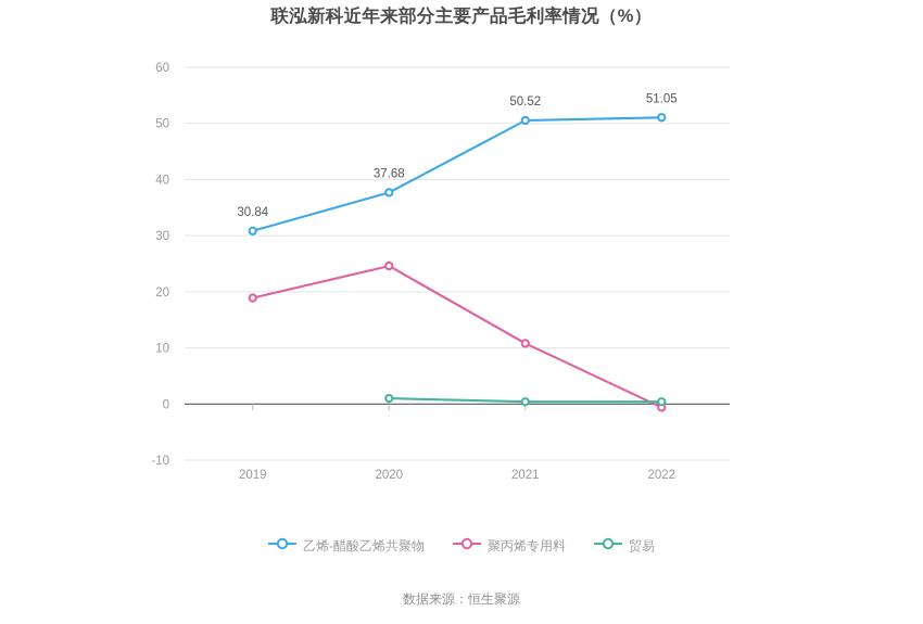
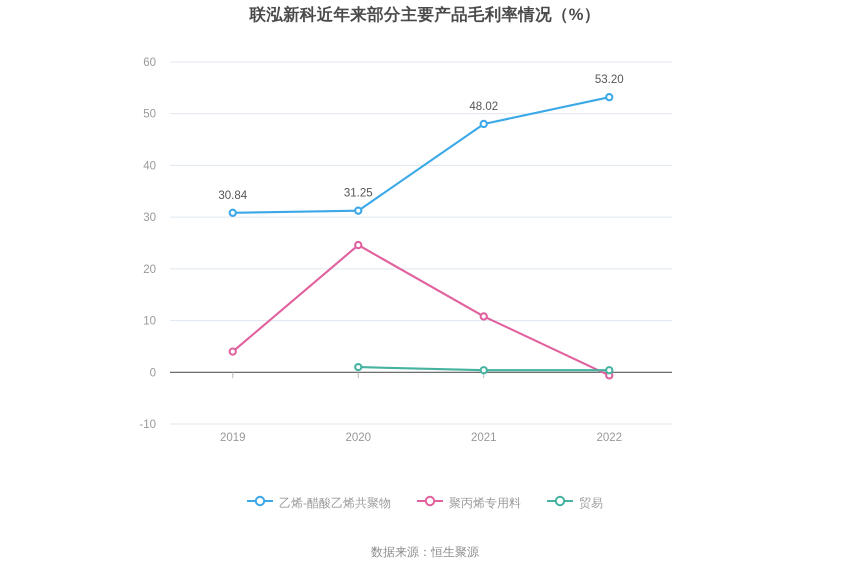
聚丙烯专用料/2019: 19 -> 4
乙烯-醋酸乙烯共聚物/2020: 37.68 -> 31.25
乙烯-醋酸乙烯共聚物/2021: 50.52 -> 48.02
乙烯-醋酸乙烯共聚物/2022: 51.05 -> 53.20
